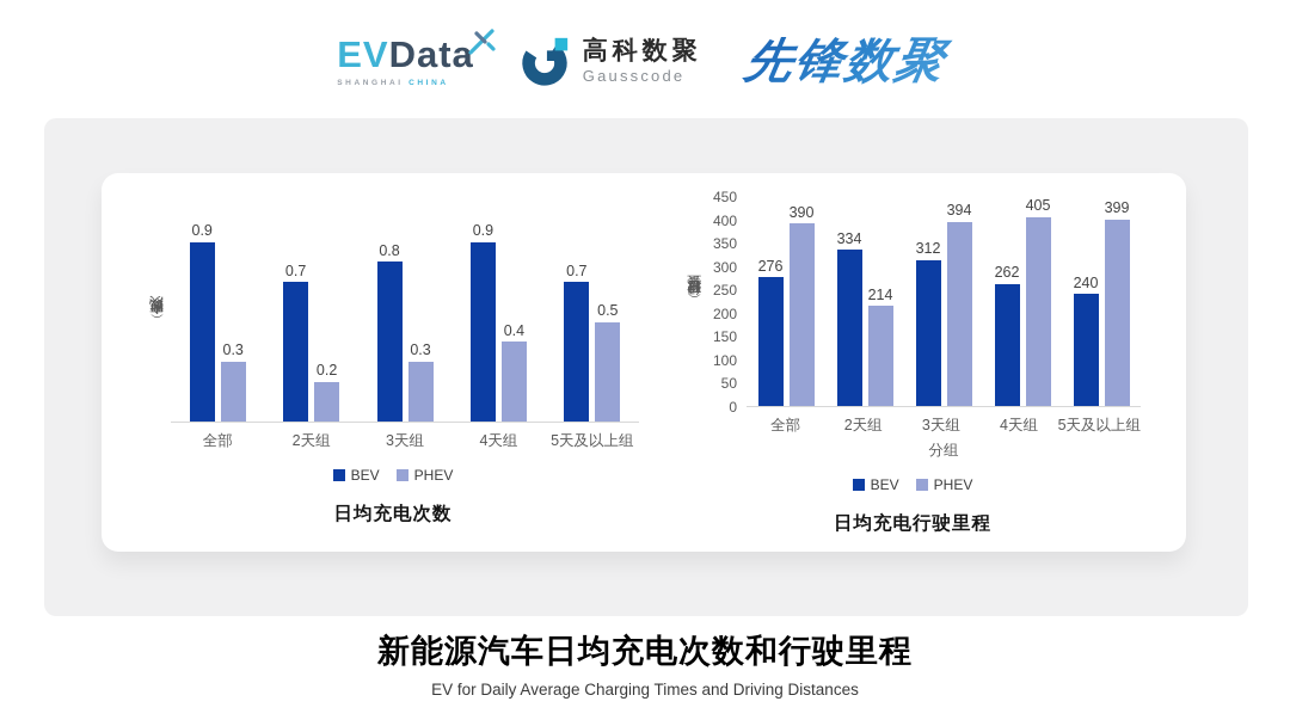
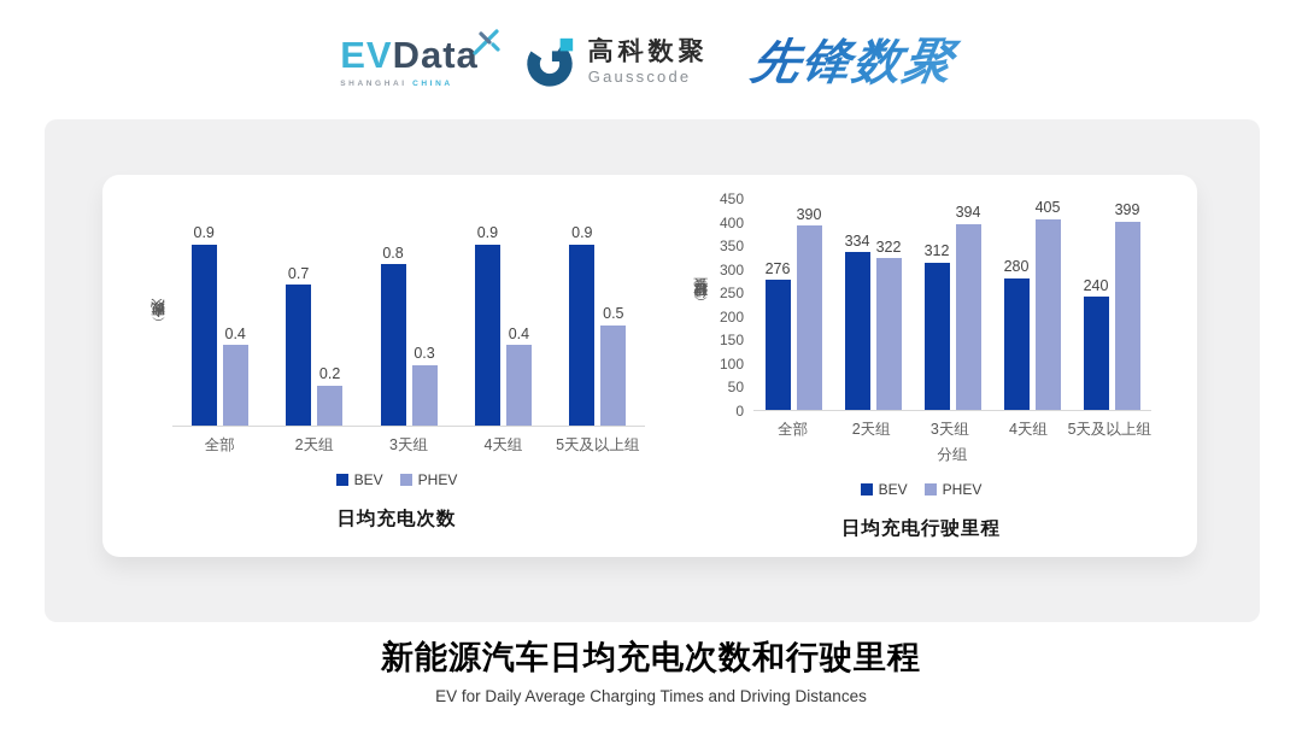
日均充电次数/PHEV/全部: 0.3 -> 0.4
日均充电次数/BEV/5天及以上组: 0.7 -> 0.9
日均充电行驶里程/PHEV/2天组: 214 -> 322
日均充电行驶里程/BEV/4天组: 262 -> 280
